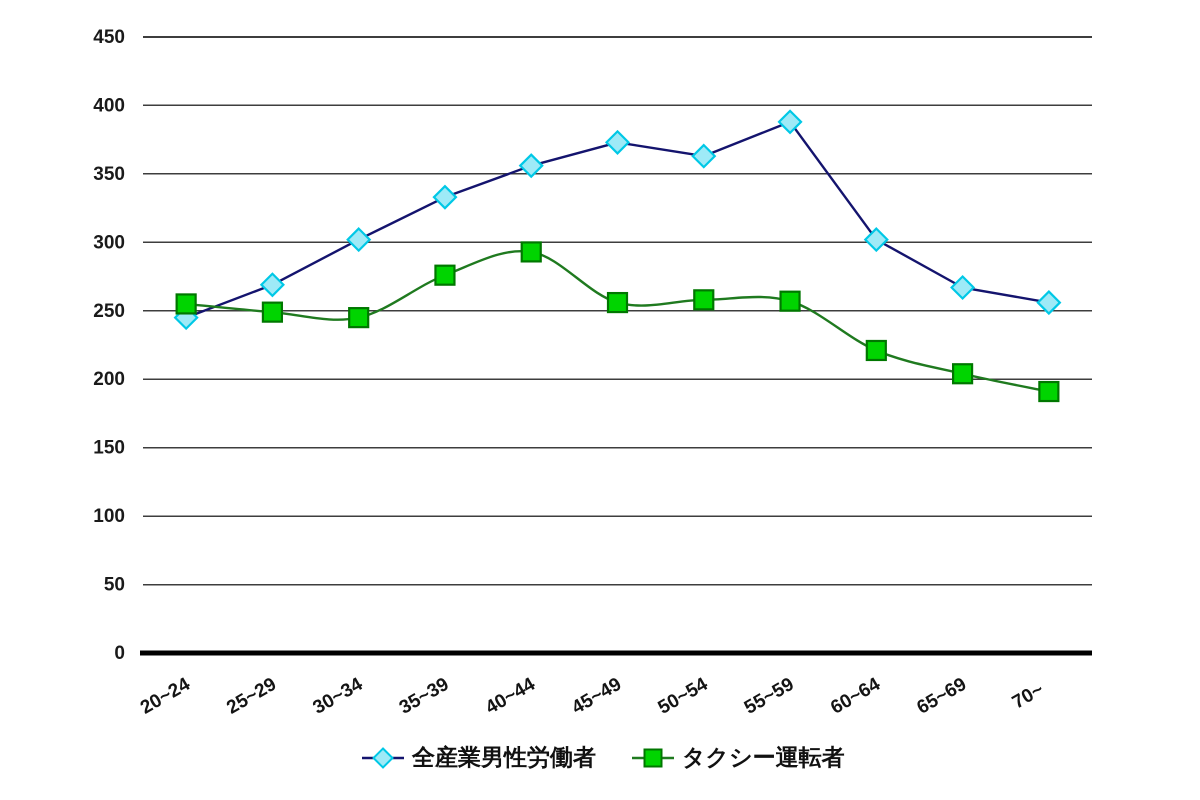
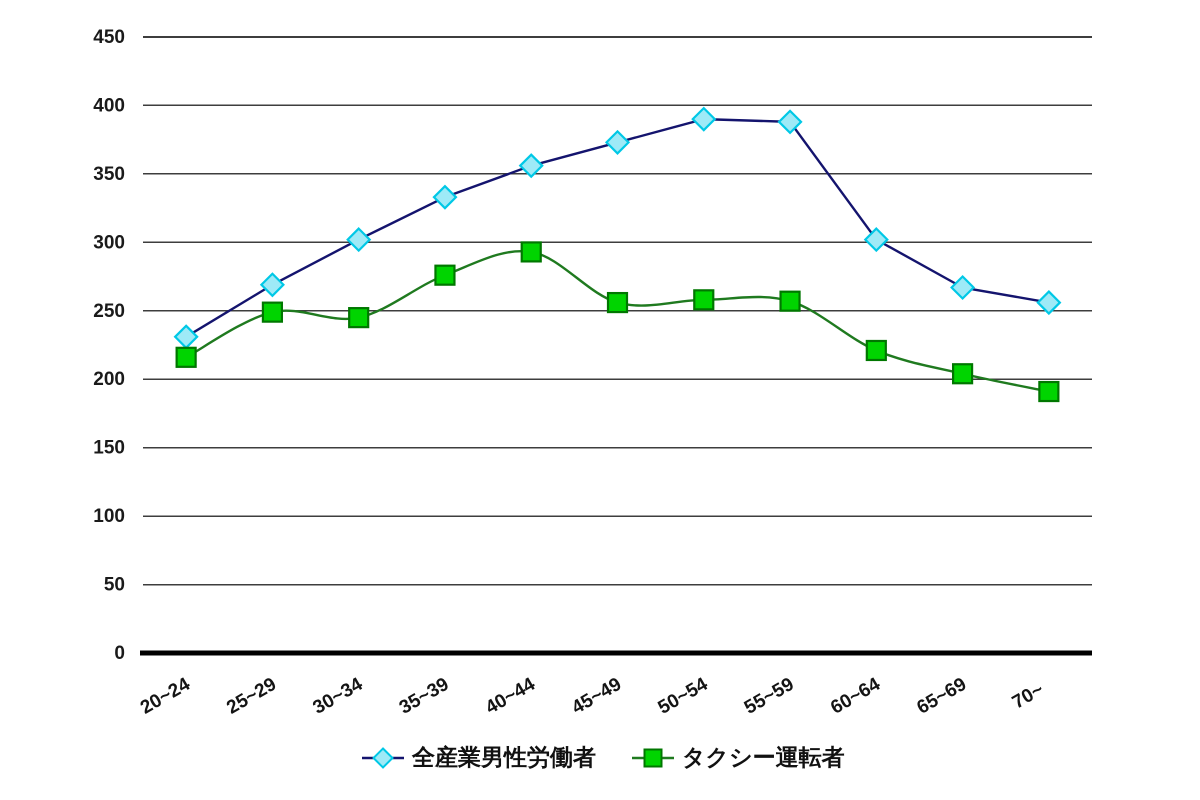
全産業男性労働者/20~24: 245 -> 231
タクシー運転者/20~24: 255 -> 216
全産業男性労働者/50~54: 363 -> 390
